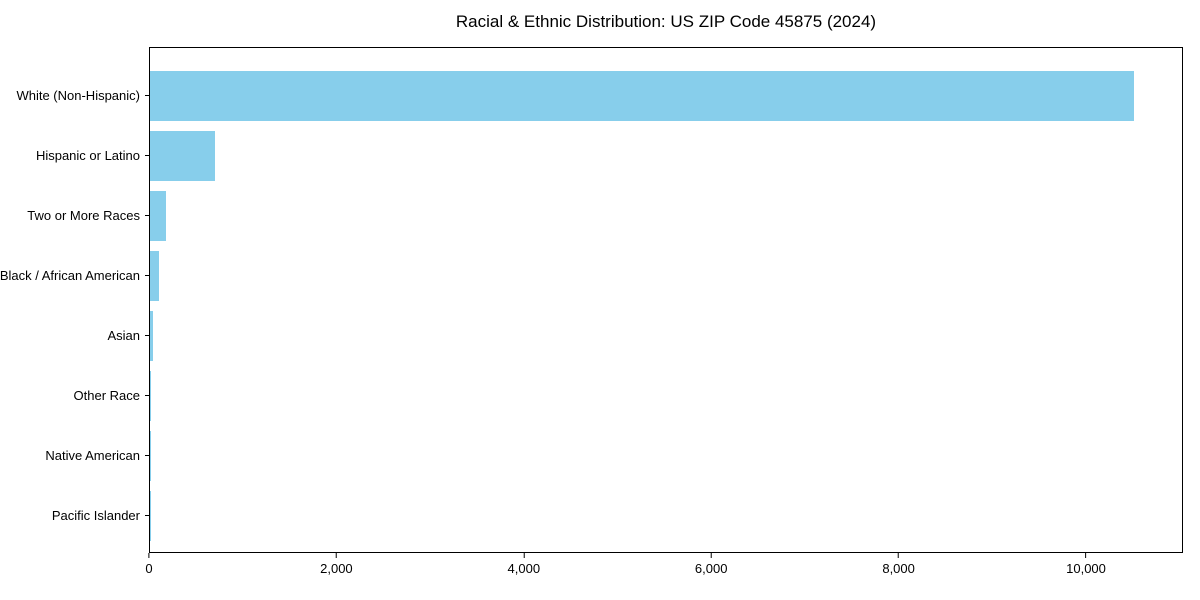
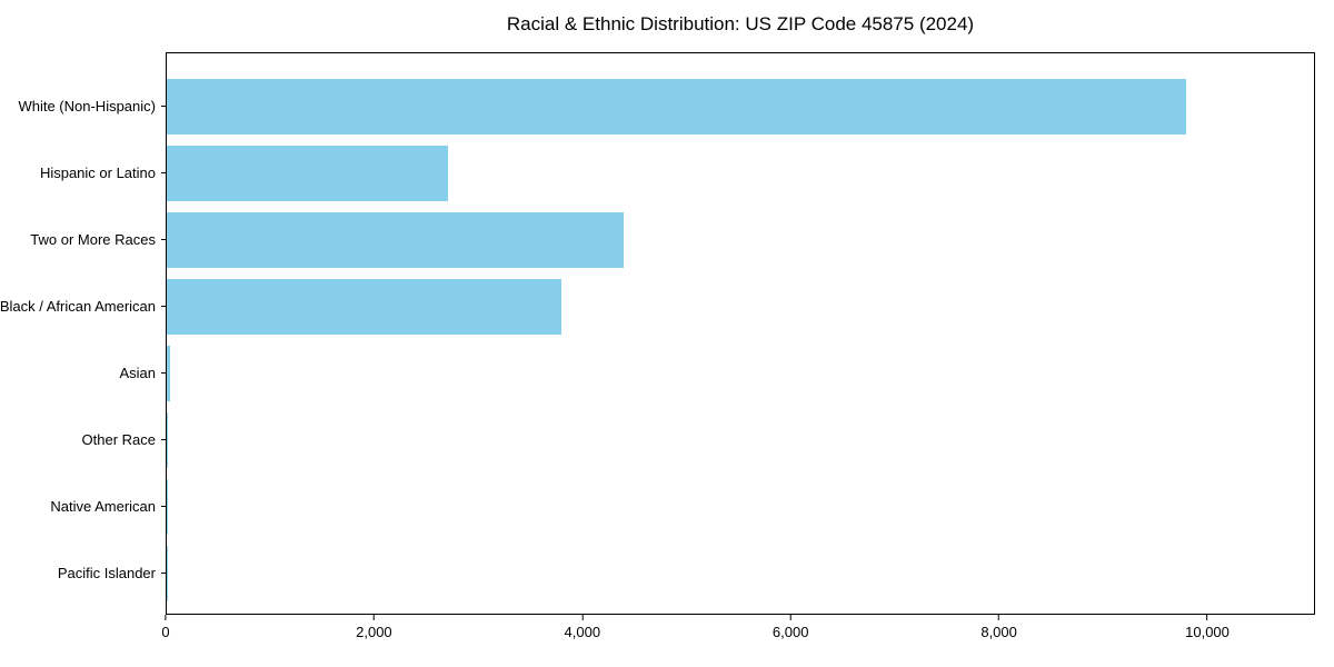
White (Non-Hispanic): 10500 -> 9800
Hispanic or Latino: 700 -> 2700
Two or More Races: 200 -> 4400
Black / African American: 100 -> 3800
